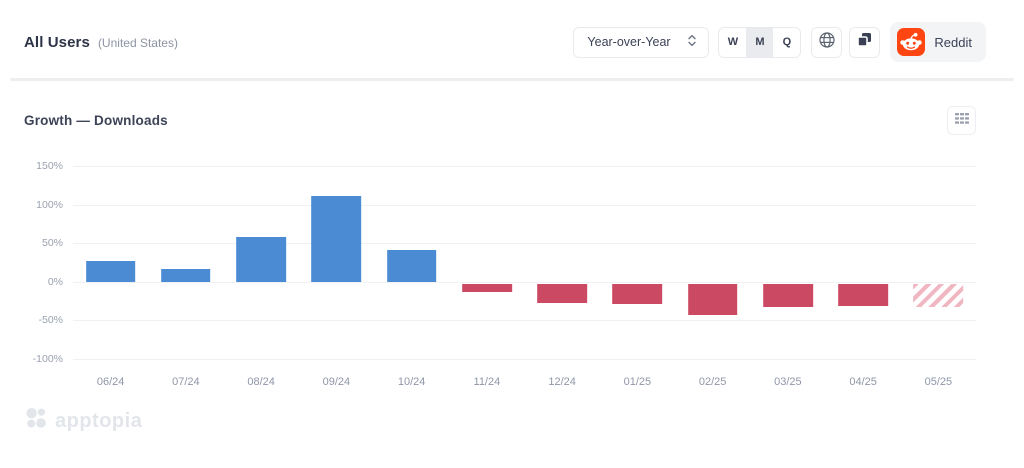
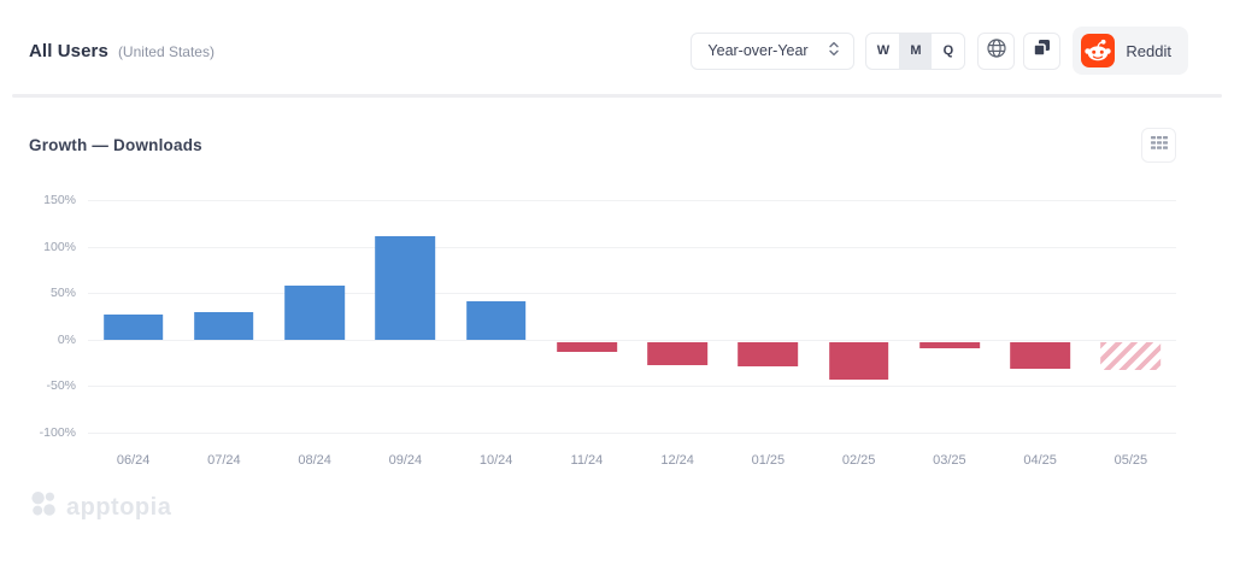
07/24: 20% -> 30%
03/25: -30% -> -10%
